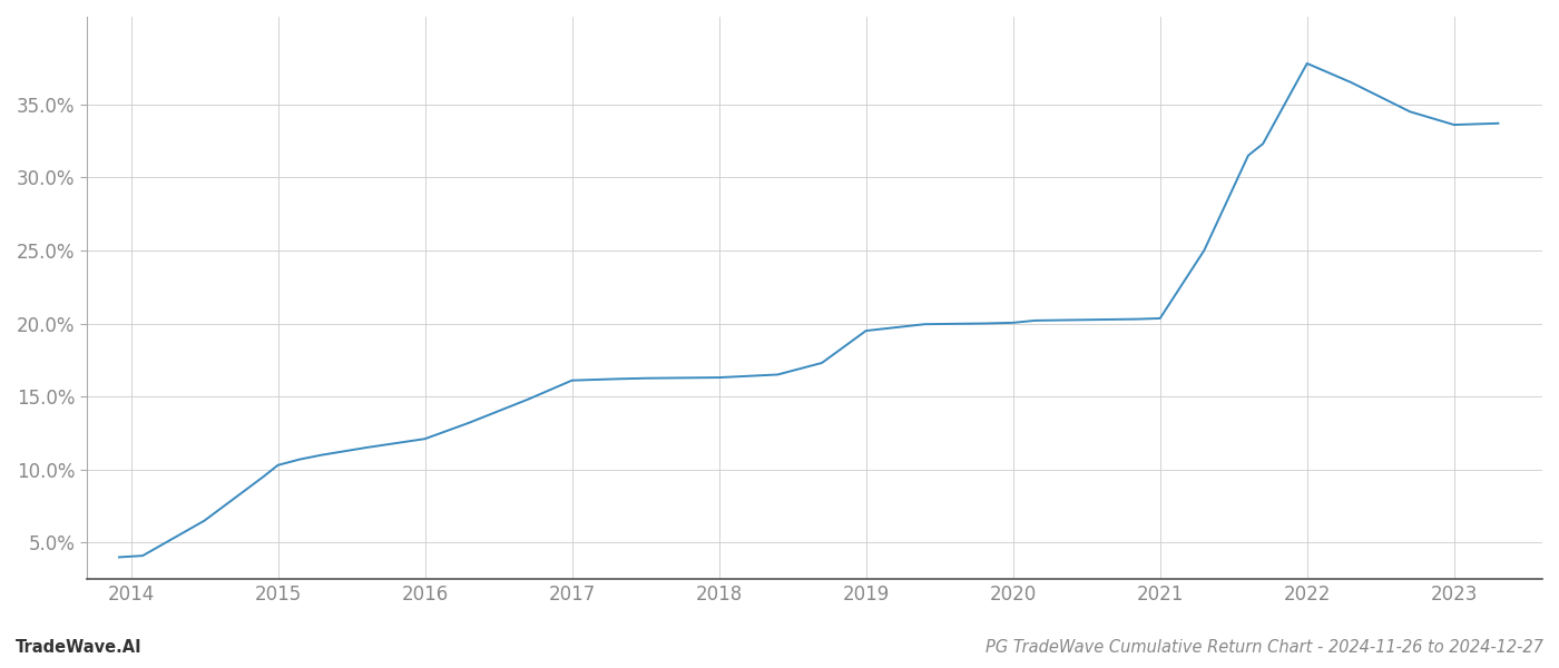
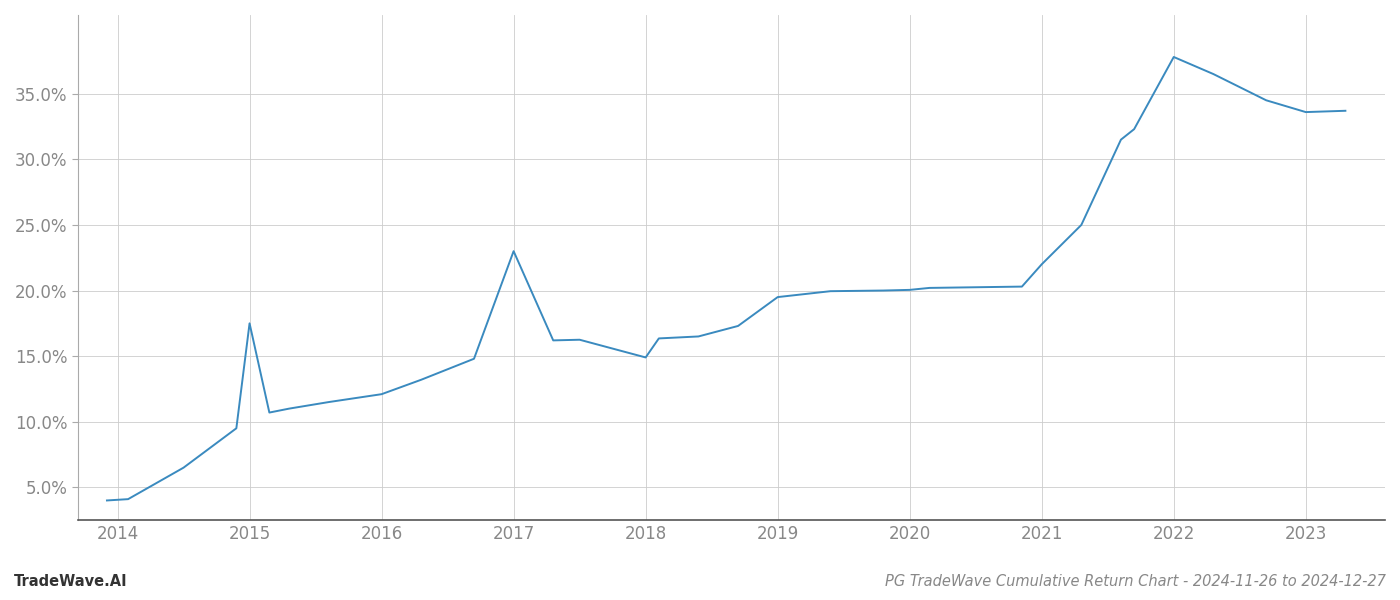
2015: 10.3% -> 17.5%
2017: 16.1% -> 23.0%
2018: 16.3% -> 14.9%
2021: 20.4% -> 22.0%
